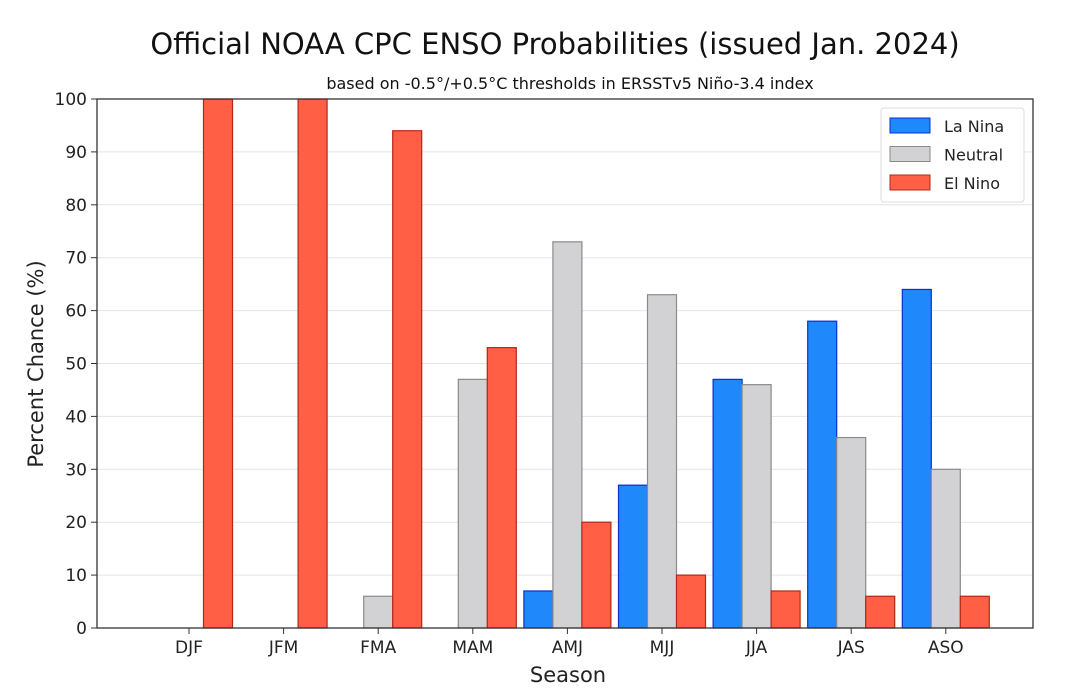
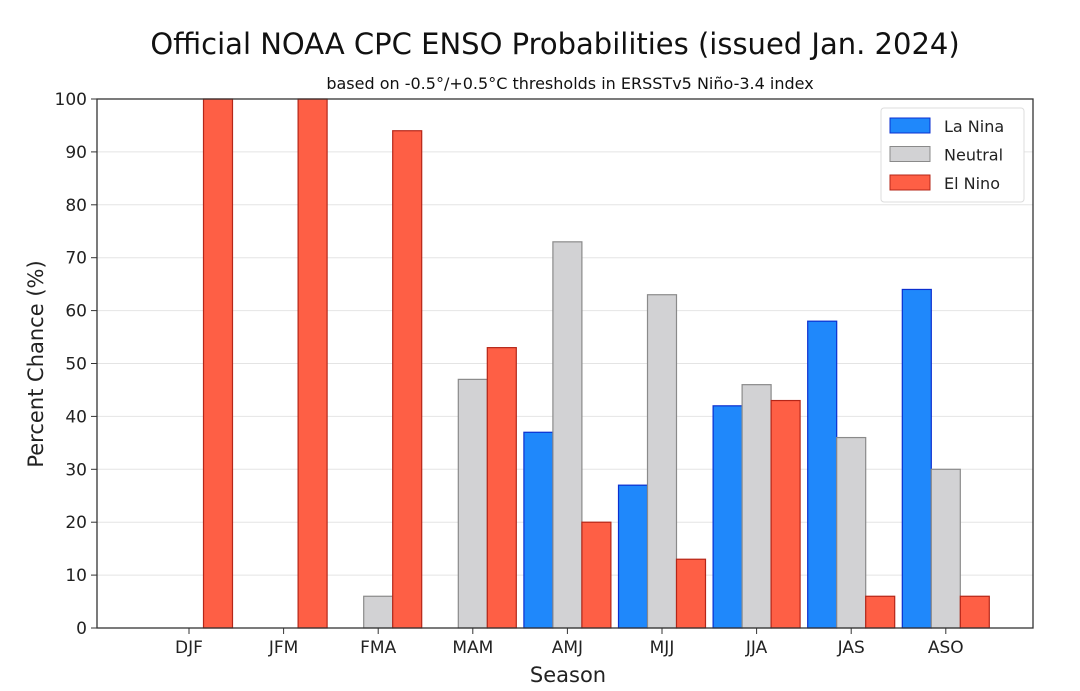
La Nina/AMJ: 7 -> 37
El Nino/MJJ: 10 -> 13
La Nina/JJA: 47 -> 42
El Nino/JJA: 7 -> 43
